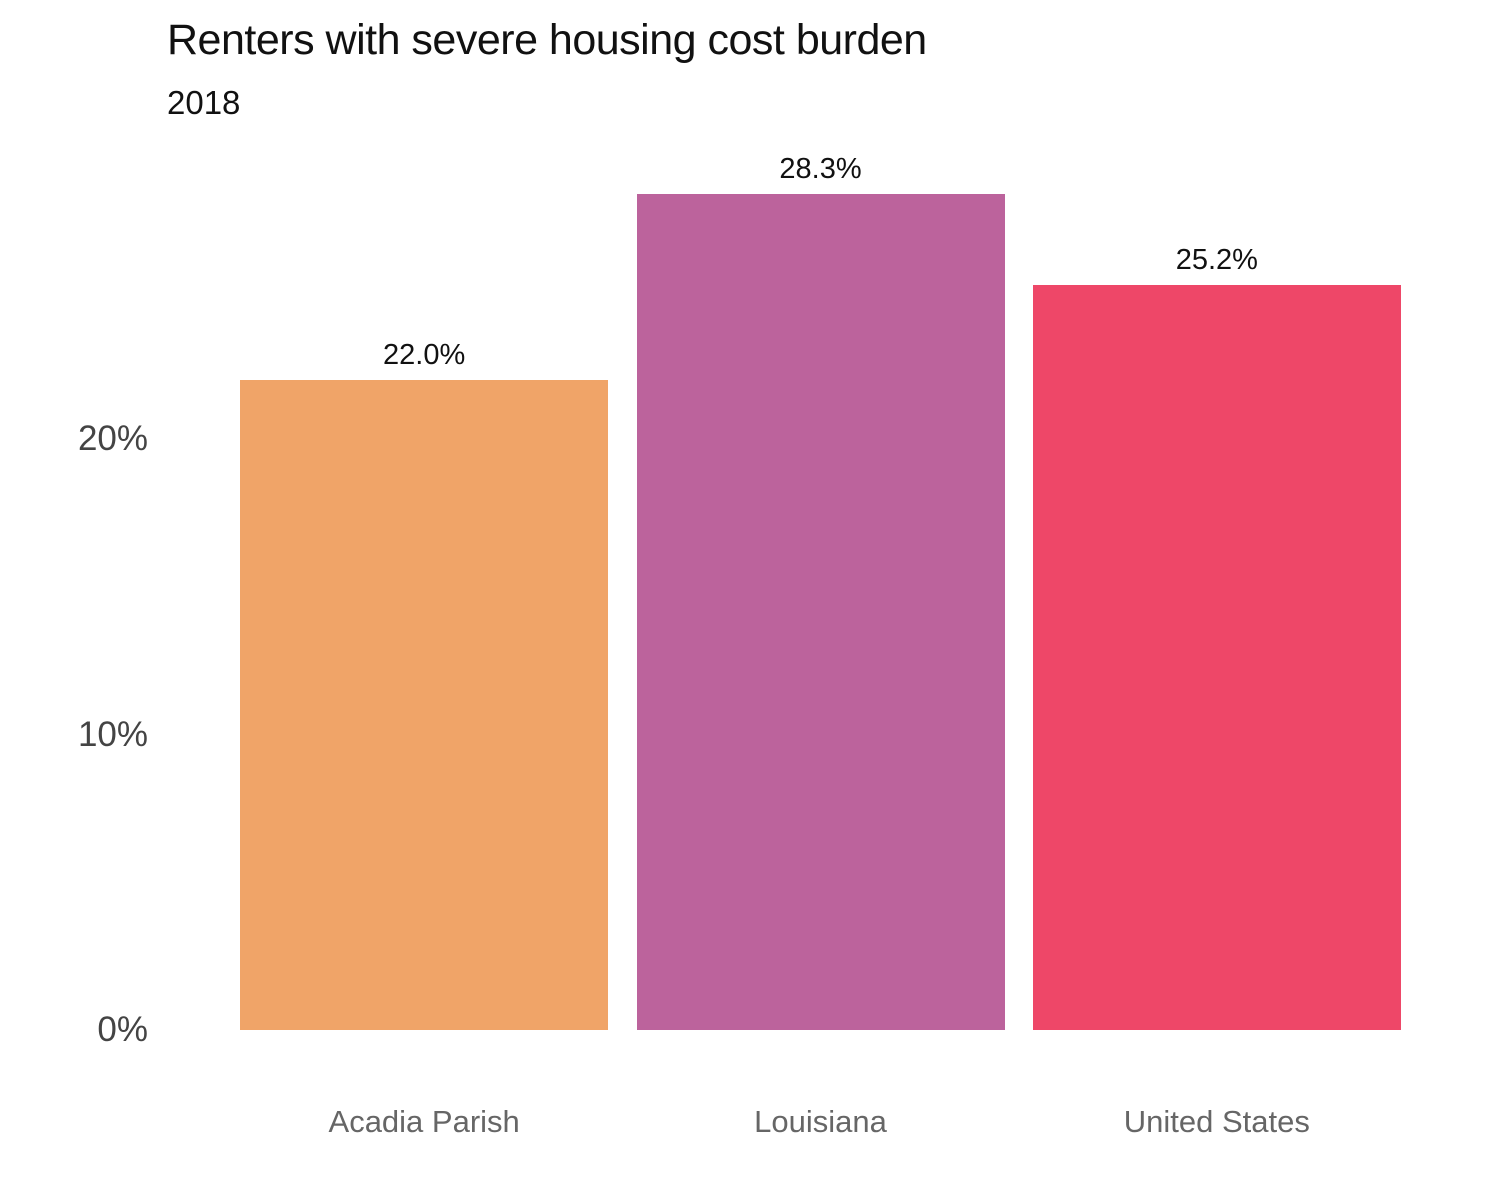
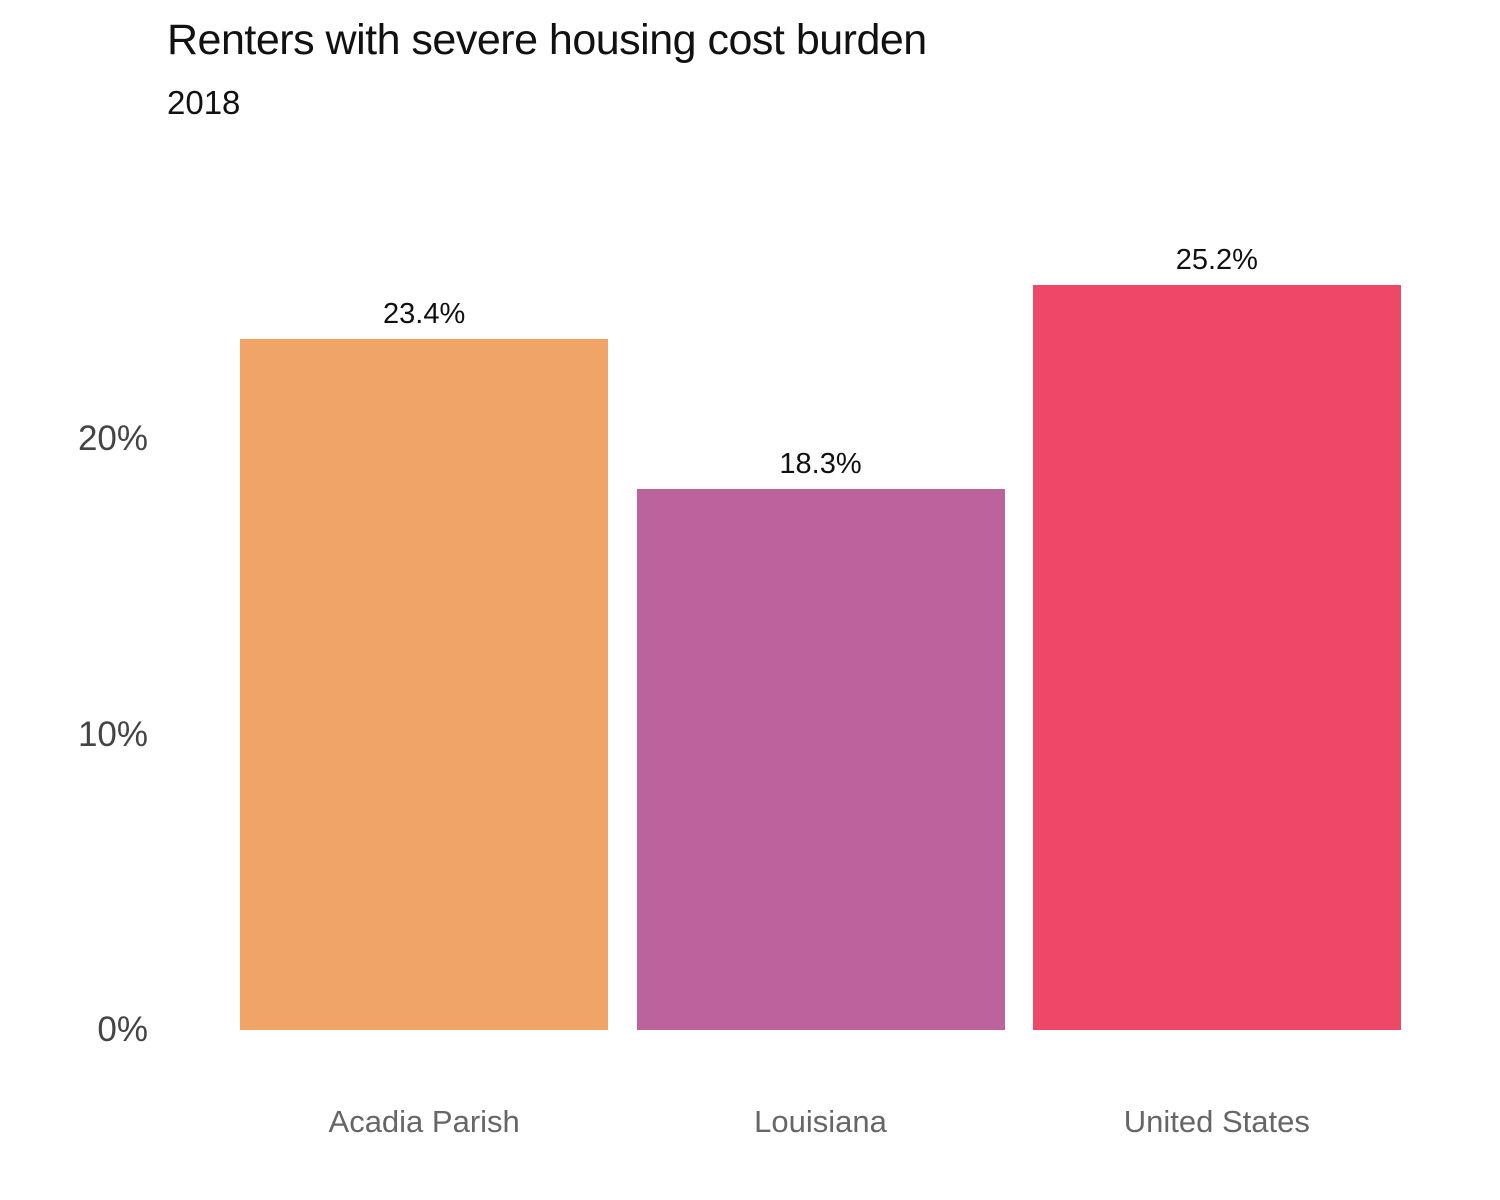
Acadia Parish: 22.0% -> 23.4%
Louisiana: 28.3% -> 18.3%
